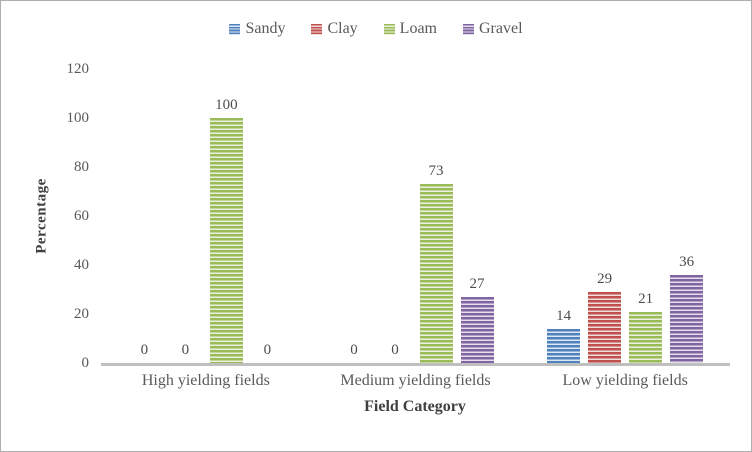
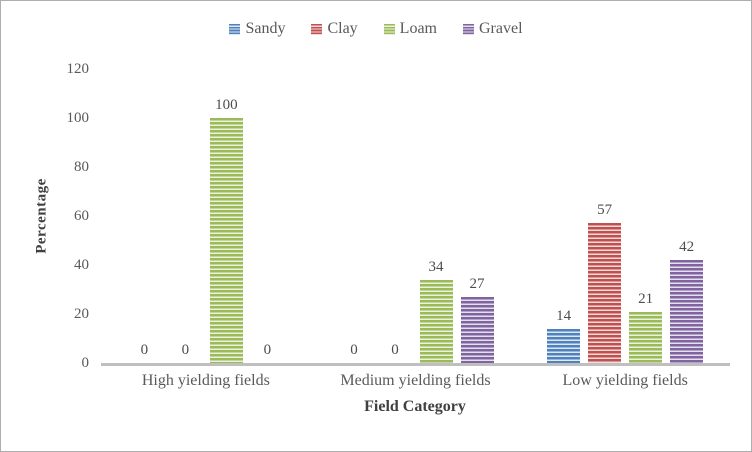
Loam/Medium yielding fields: 73 -> 34
Clay/Low yielding fields: 29 -> 57
Gravel/Low yielding fields: 36 -> 42
